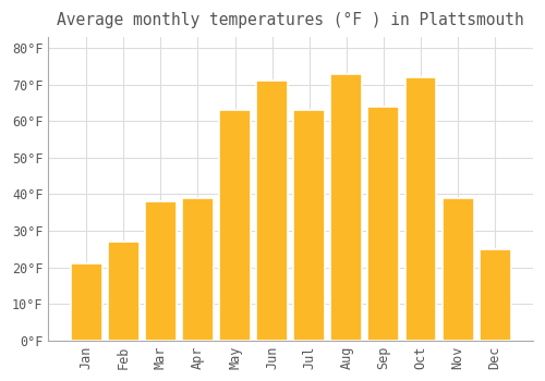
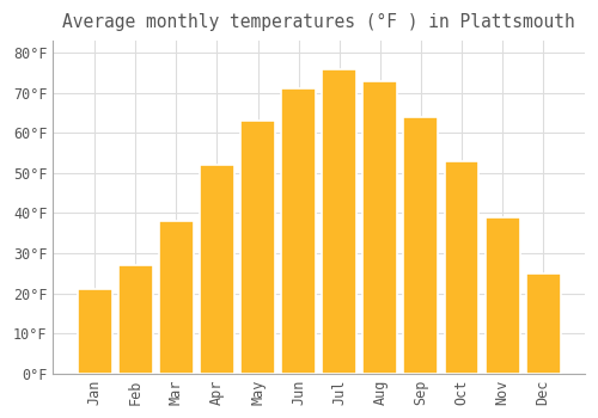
Apr: 39°F -> 52°F
Jul: 63°F -> 76°F
Oct: 72°F -> 53°F
